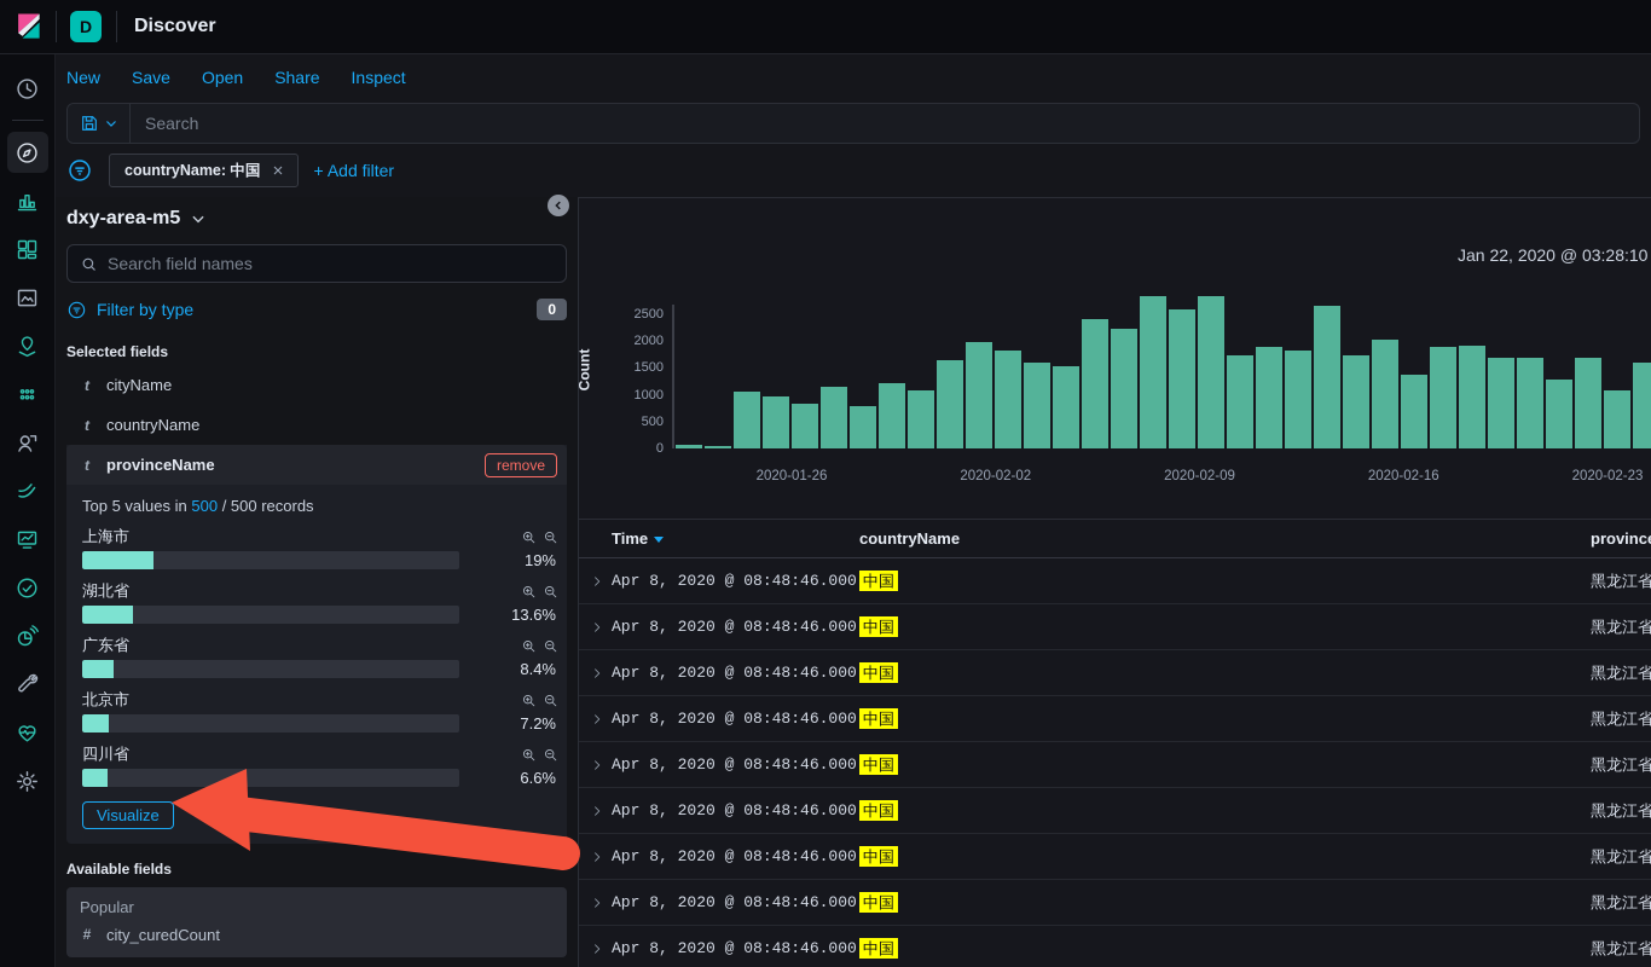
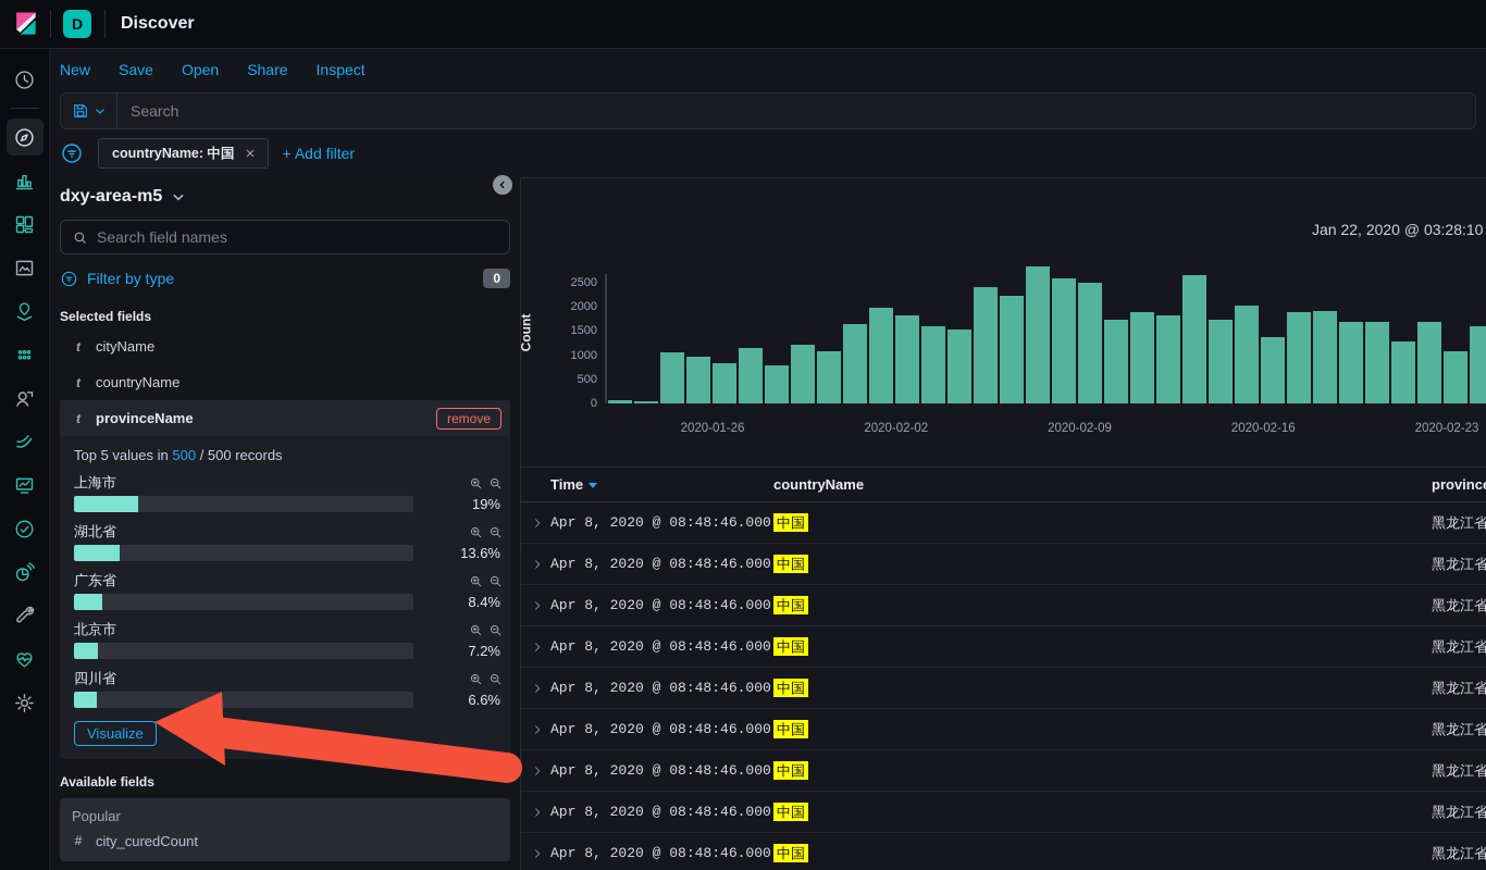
2020-02-09: 2800 -> 2500
